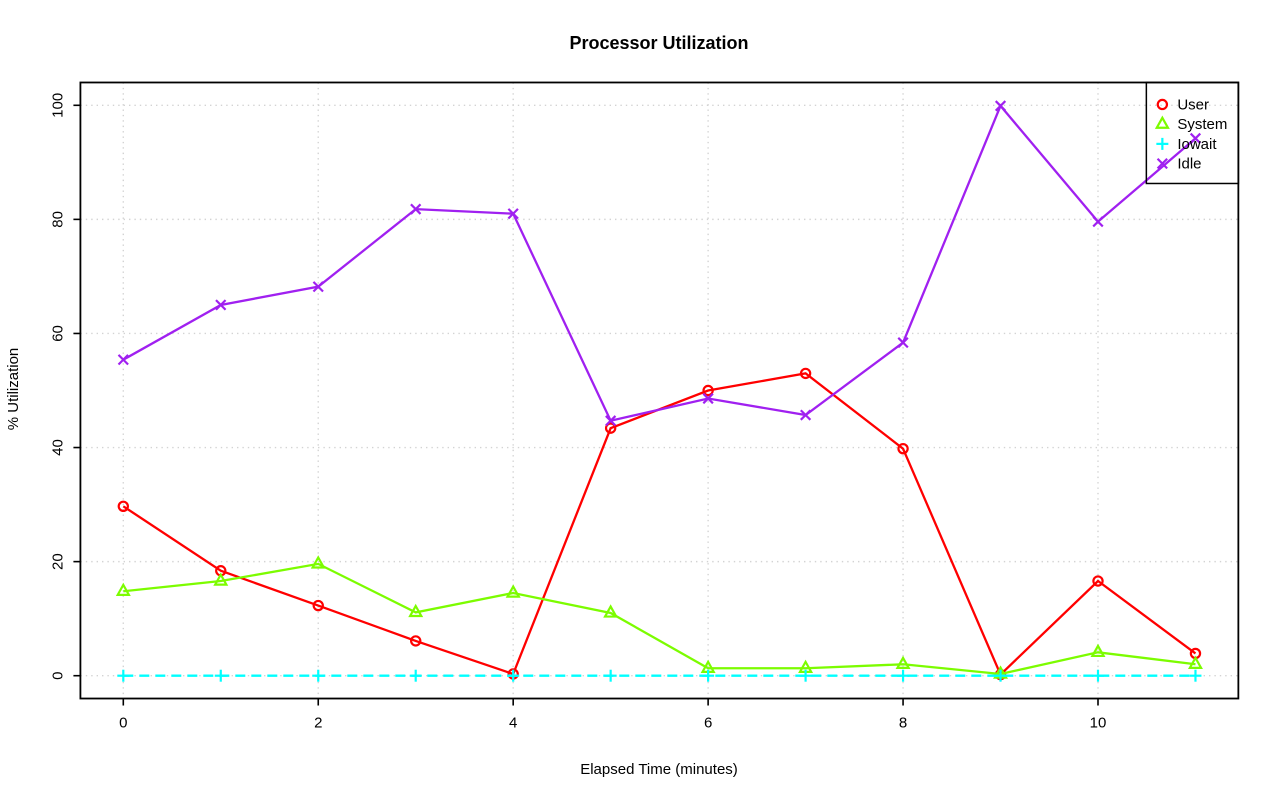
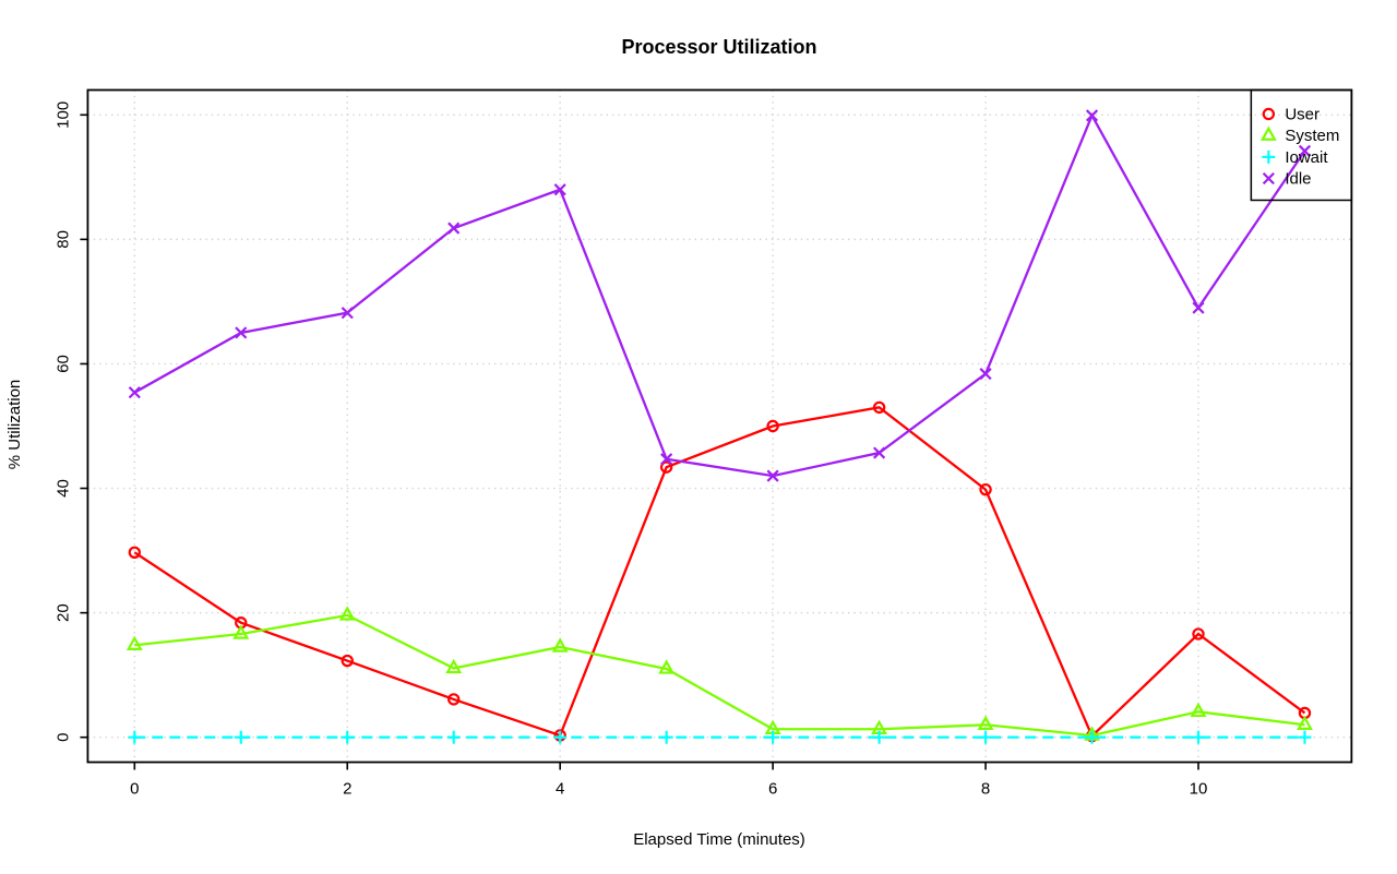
Idle/4: 81 -> 88
Idle/6: 49 -> 42
Idle/10: 80 -> 69
